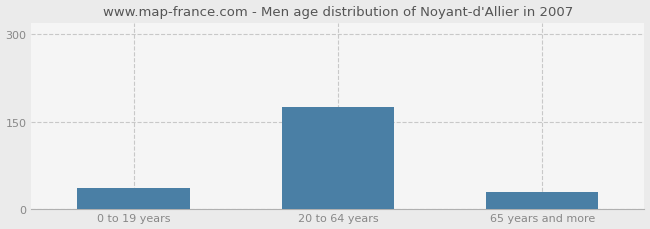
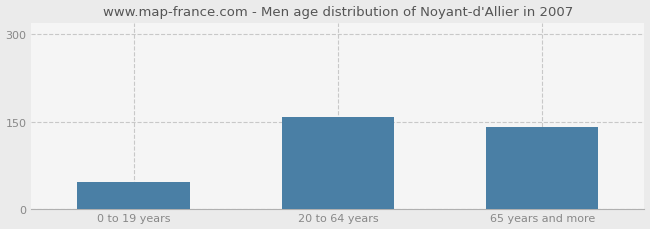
0 to 19 years: 35 -> 46
20 to 64 years: 175 -> 158
65 years and more: 28 -> 140
